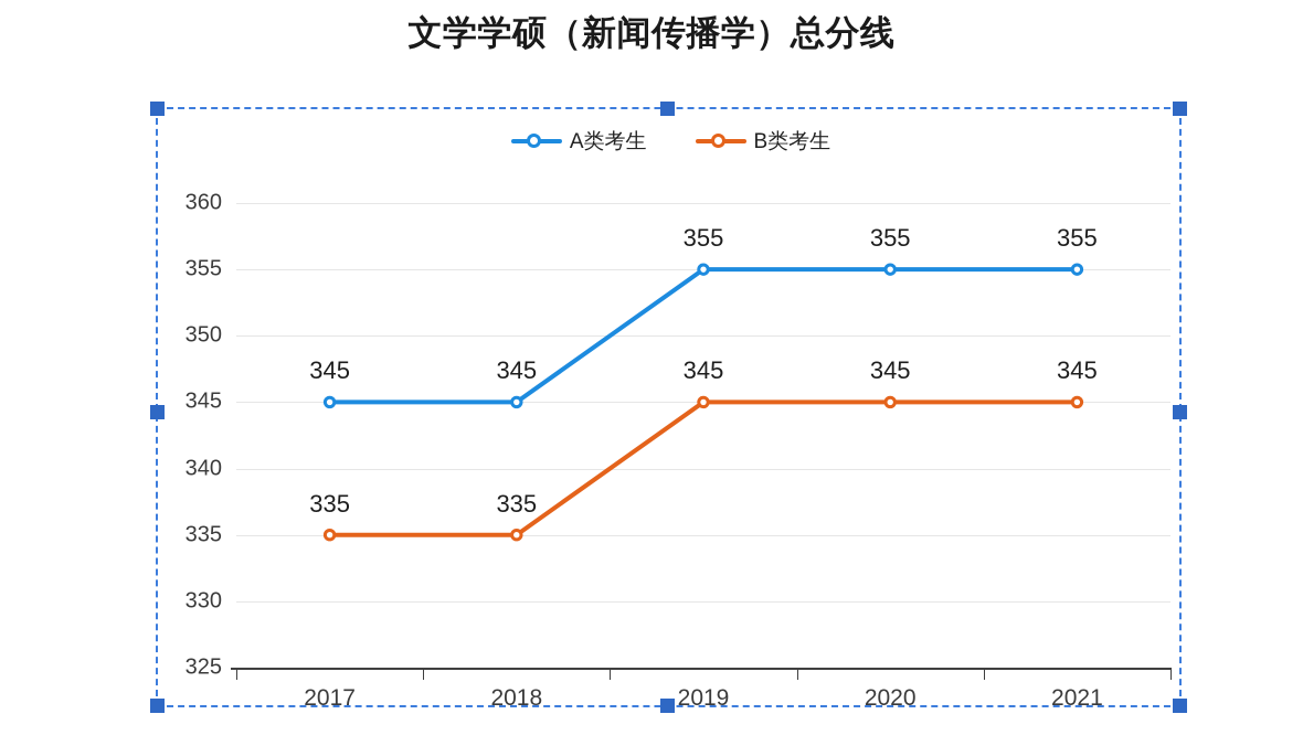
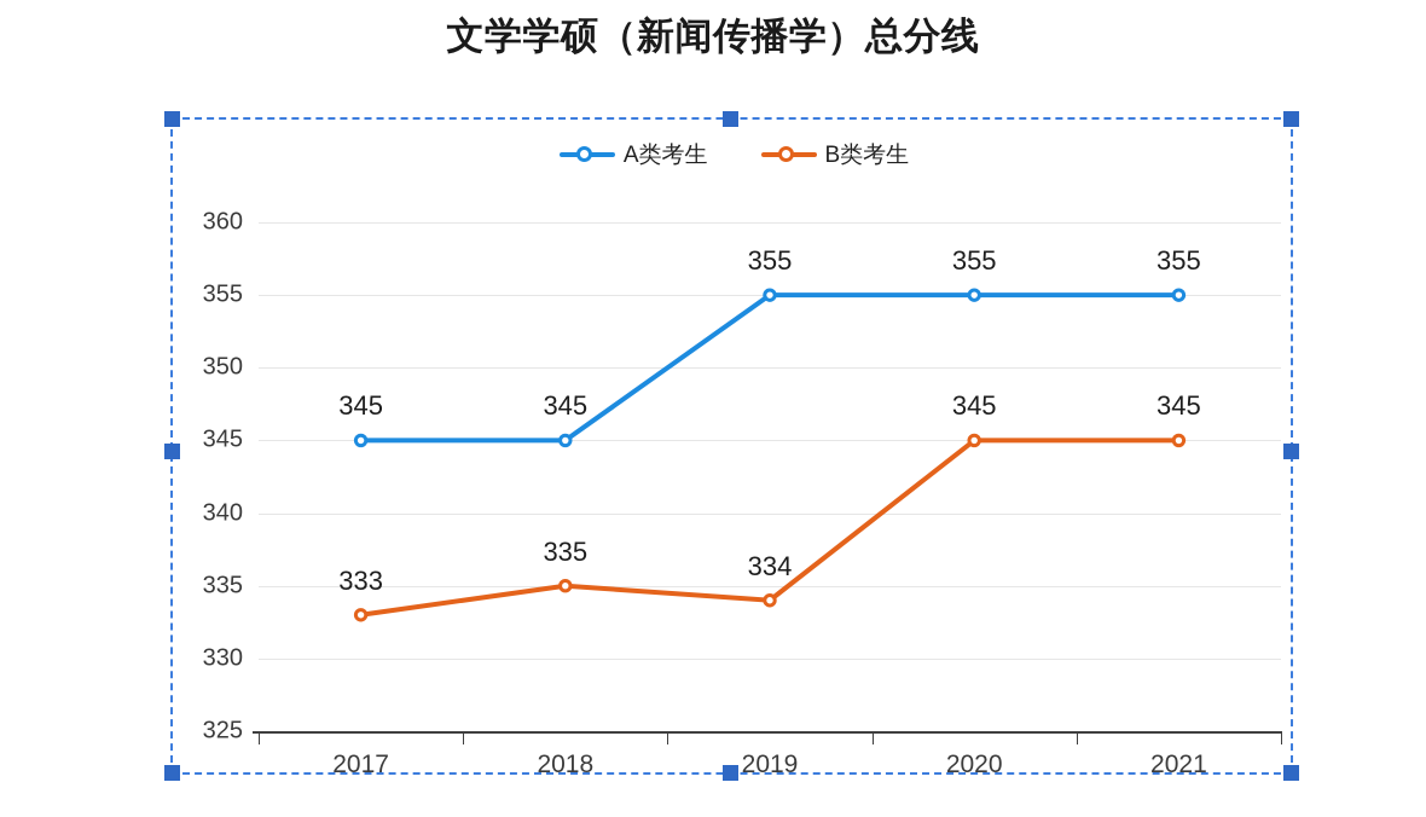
B类考生/2017: 335 -> 333
B类考生/2019: 345 -> 334
